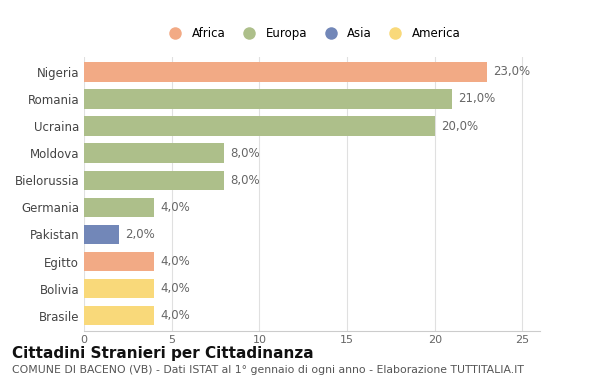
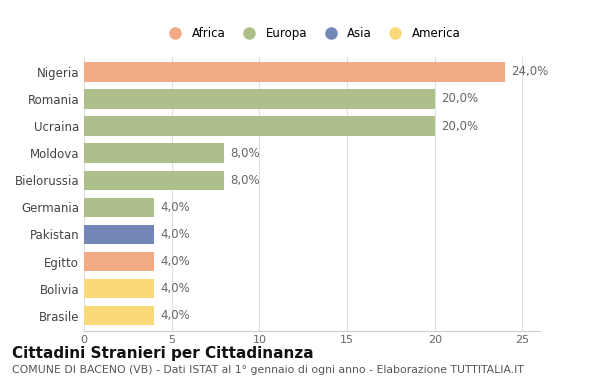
Nigeria: 23,0% -> 24,0%
Romania: 21,0% -> 20,0%
Pakistan: 2,0% -> 4,0%
